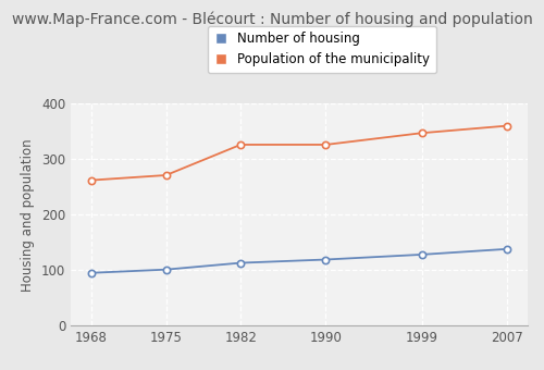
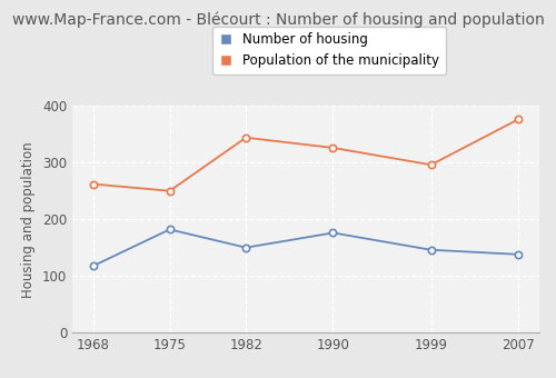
Number of housing/1968: 95 -> 118
Number of housing/1975: 101 -> 182
Population of the municipality/1975: 271 -> 250
Number of housing/1982: 113 -> 150
Population of the municipality/1982: 326 -> 344
Number of housing/1990: 119 -> 176
Number of housing/1999: 128 -> 146
Population of the municipality/1999: 347 -> 296
Population of the municipality/2007: 360 -> 376
